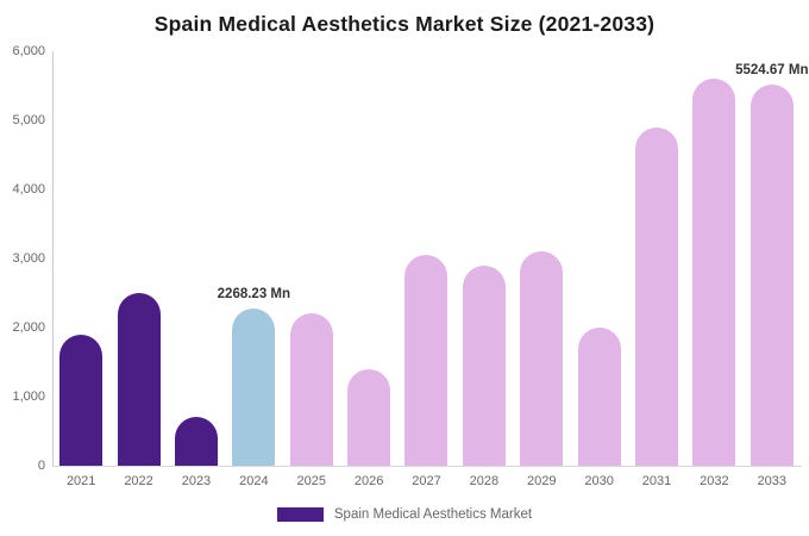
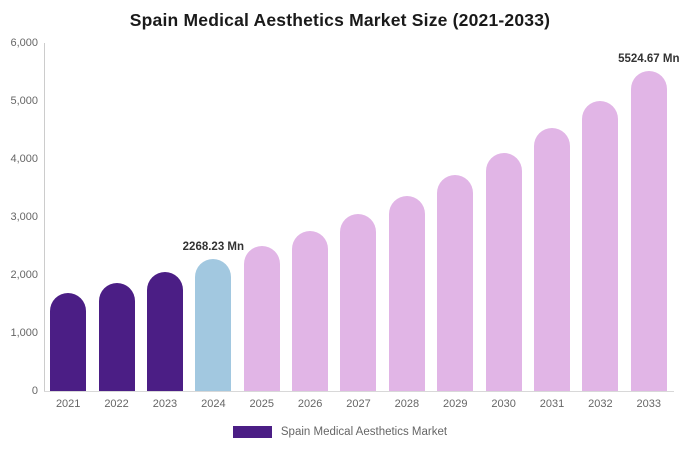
2021: 1900 -> 1700
2022: 2500 -> 1900
2023: 700 -> 2100
2025: 2200 -> 2500
2026: 1400 -> 2800
2028: 2900 -> 3400
2029: 3100 -> 3700
2030: 2000 -> 4100
2031: 4900 -> 4500
2032: 5600 -> 5000
